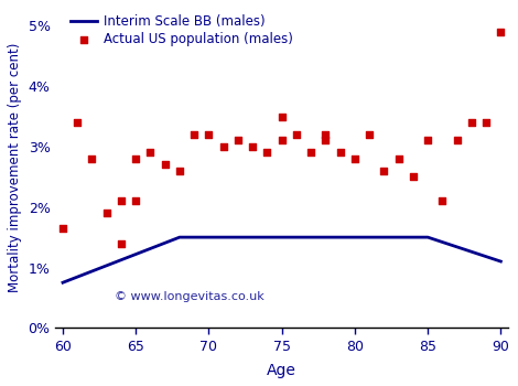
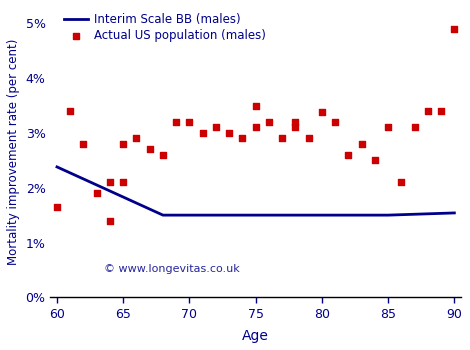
Interim Scale BB (males)/60: 0.75% -> 2.38%
Actual US population (males)/80: 2.80% -> 3.38%
Interim Scale BB (males)/90: 1.10% -> 1.54%
